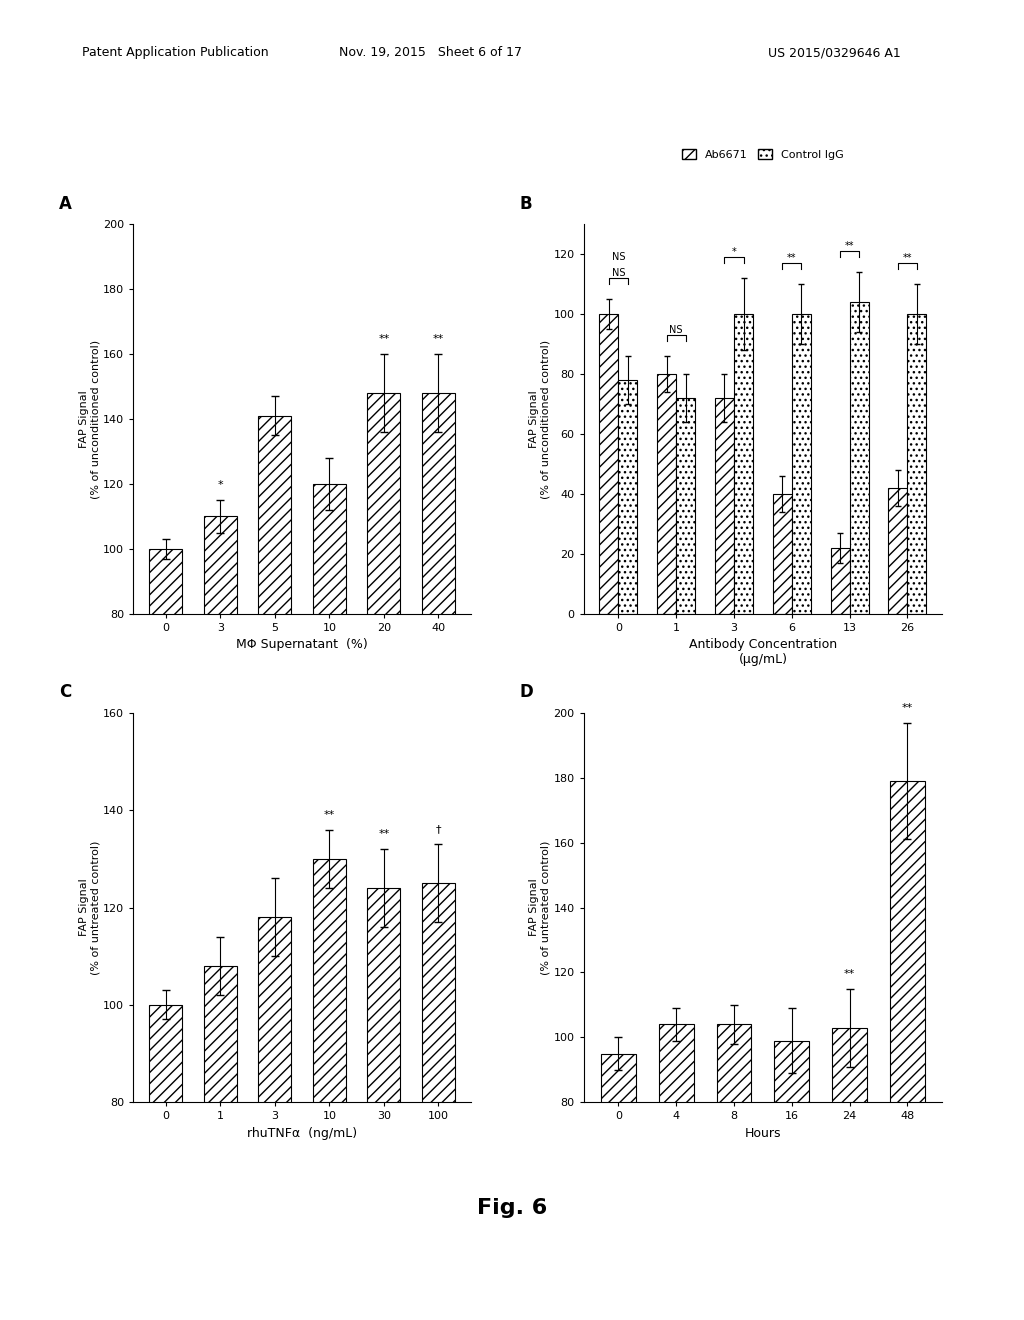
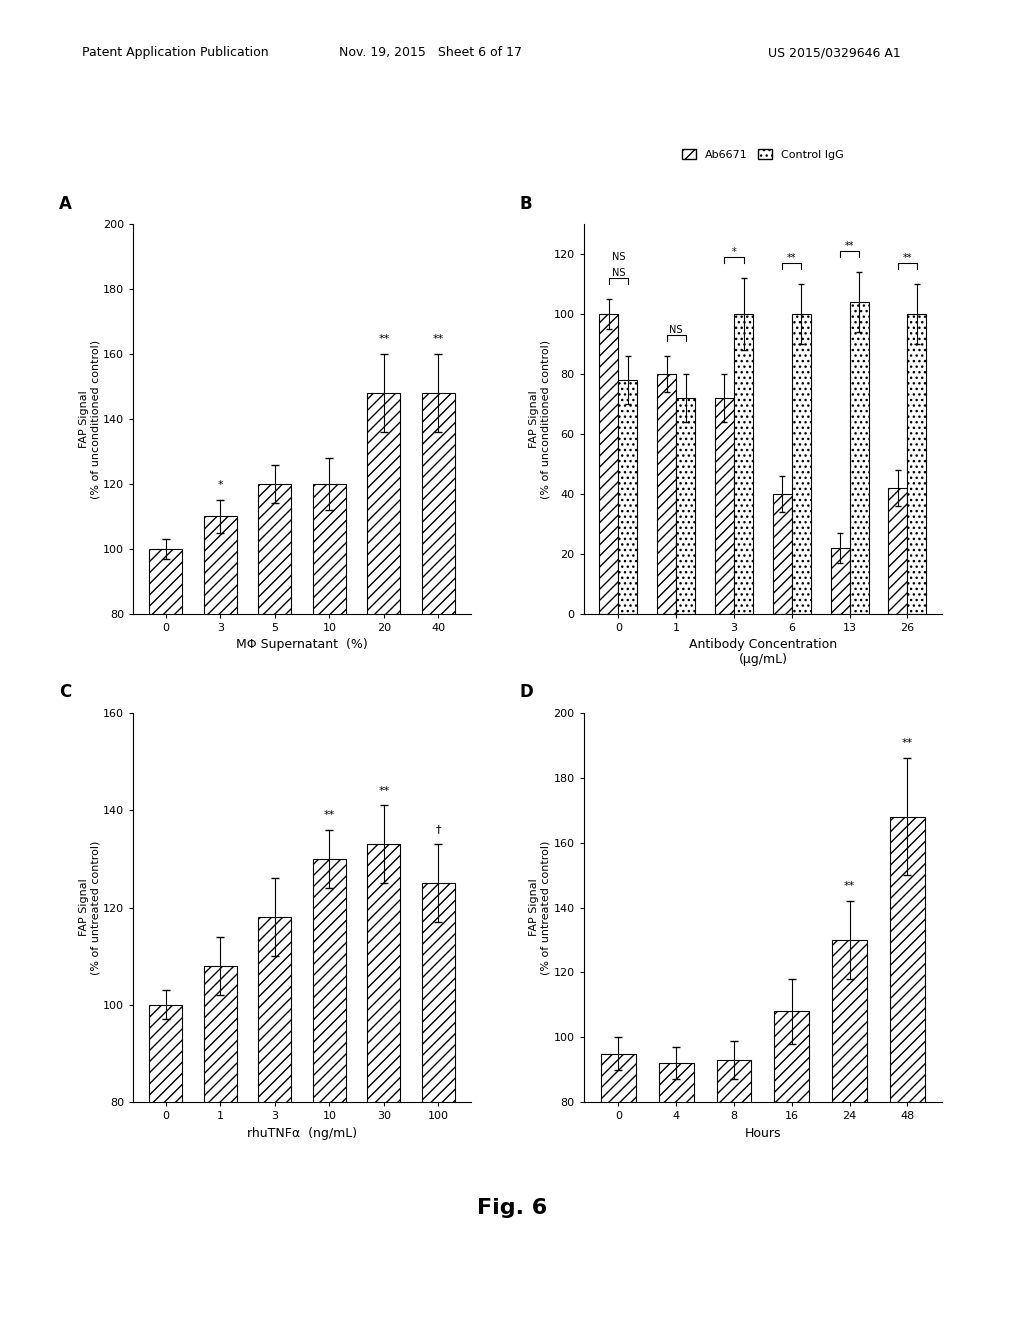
5: 141 -> 120
30: 124 -> 133
4: 104 -> 92
8: 104 -> 93
16: 99 -> 108
24: 103 -> 130
48: 179 -> 168
